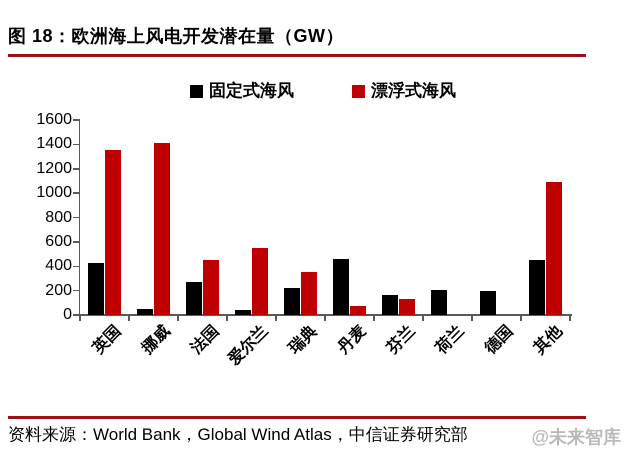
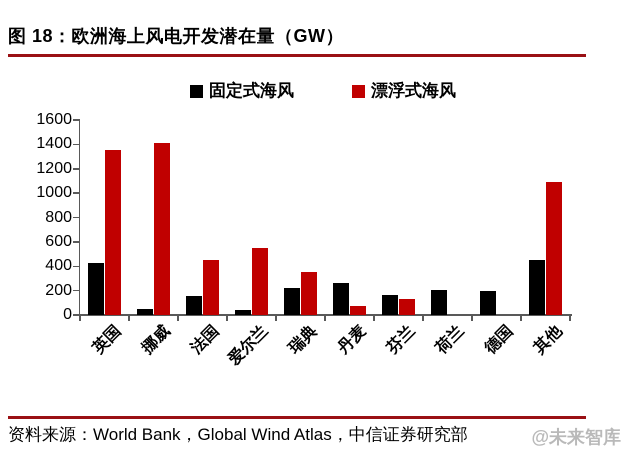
固定式海风/法国: 270 -> 160
固定式海风/丹麦: 460 -> 260
